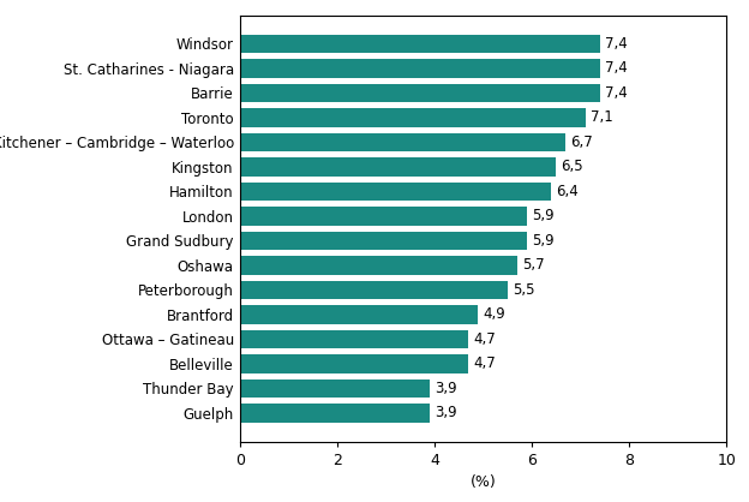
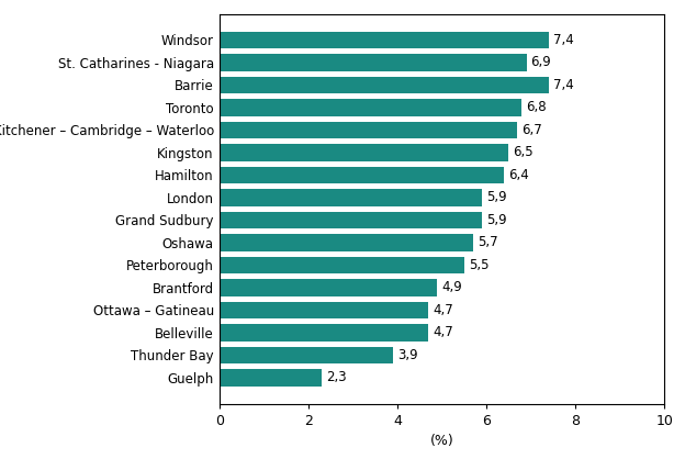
St. Catharines - Niagara: 7,4 -> 6,9
Toronto: 7,1 -> 6,8
Guelph: 3,9 -> 2,3
